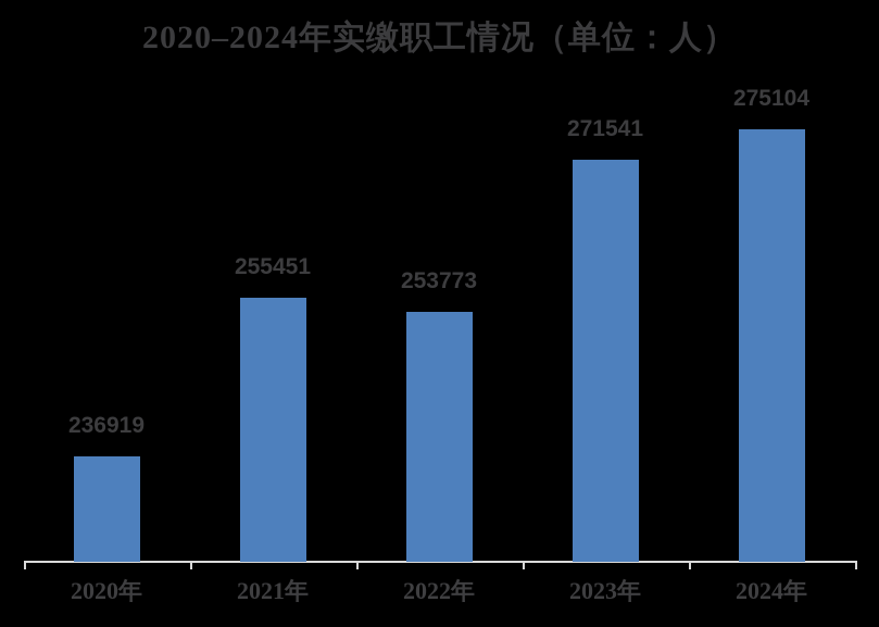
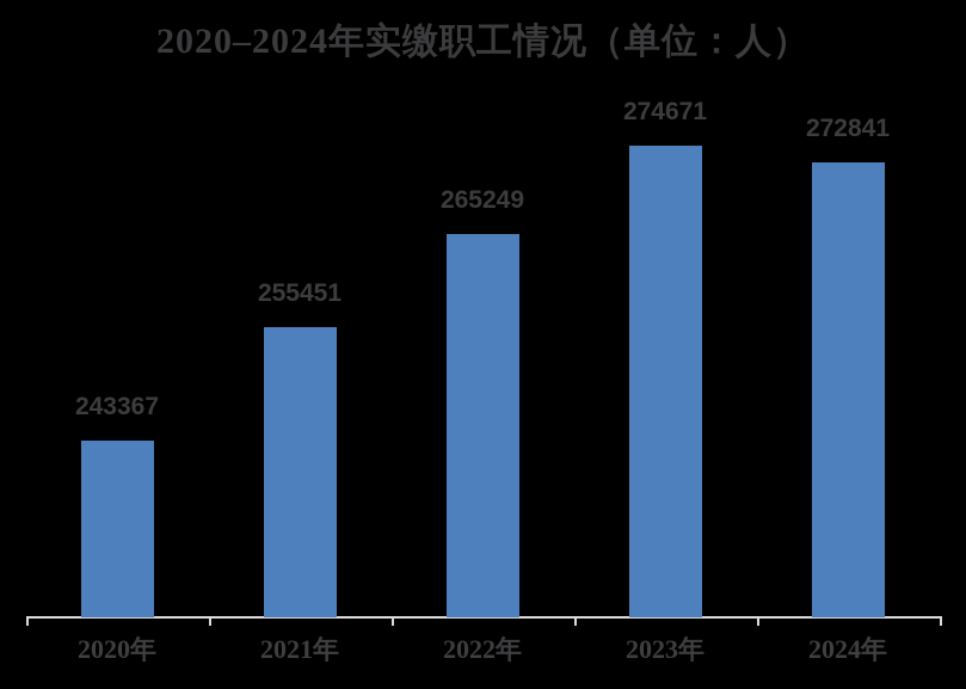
2020年: 236919 -> 243367
2022年: 253773 -> 265249
2023年: 271541 -> 274671
2024年: 275104 -> 272841
